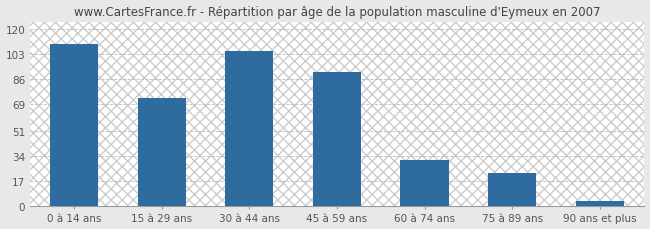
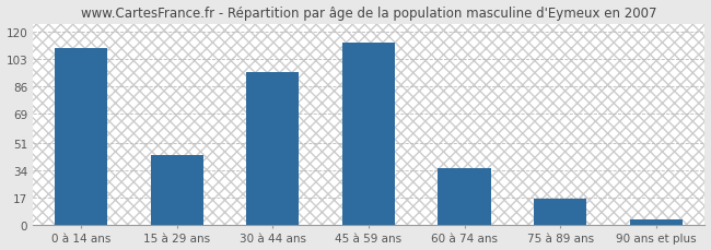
15 à 29 ans: 73 -> 43
30 à 44 ans: 105 -> 95
45 à 59 ans: 91 -> 113
60 à 74 ans: 31 -> 35
75 à 89 ans: 22 -> 16
